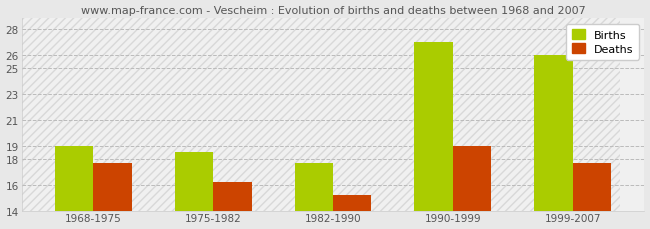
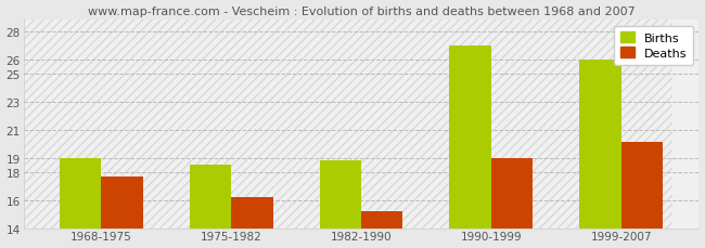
Births/1982-1990: 17.7 -> 18.8
Deaths/1999-2007: 17.7 -> 20.1
